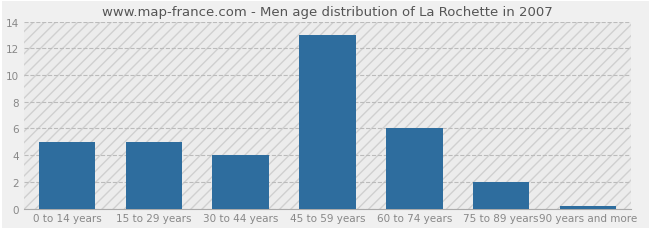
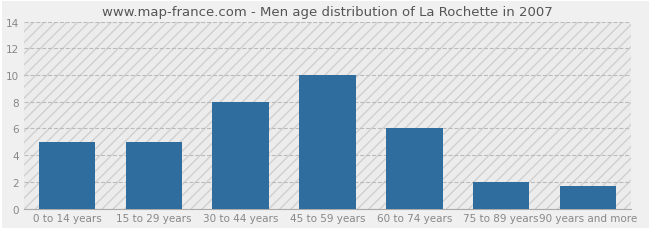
30 to 44 years: 4.0 -> 8.0
45 to 59 years: 13.0 -> 10.0
90 years and more: 0.2 -> 1.7
